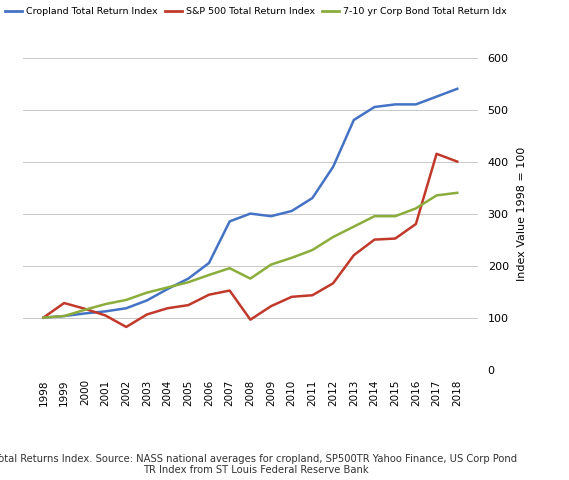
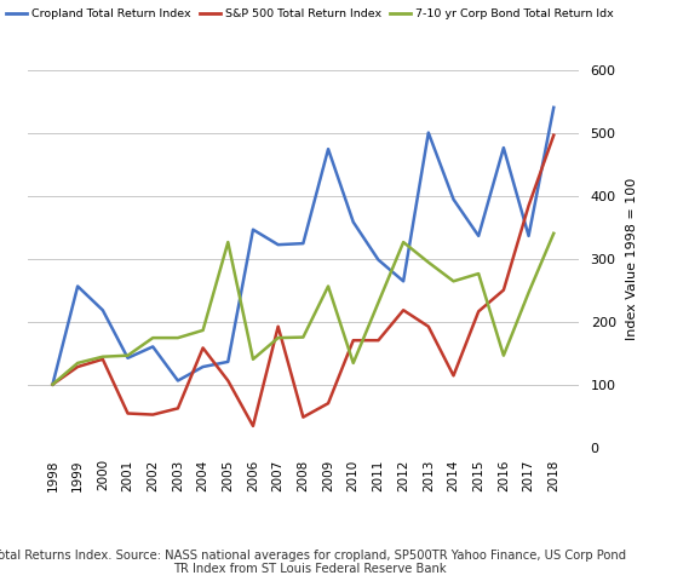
Cropland Total Return Index/1999: 103 -> 256
7-10 yr Corp Bond Total Return Idx/1999: 103 -> 134
Cropland Total Return Index/2000: 108 -> 218
S&P 500 Total Return Index/2000: 117 -> 140
7-10 yr Corp Bond Total Return Idx/2000: 115 -> 144
Cropland Total Return Index/2001: 112 -> 142
S&P 500 Total Return Index/2001: 104 -> 54
7-10 yr Corp Bond Total Return Idx/2001: 126 -> 146
Cropland Total Return Index/2002: 118 -> 160
S&P 500 Total Return Index/2002: 82 -> 52
7-10 yr Corp Bond Total Return Idx/2002: 134 -> 174
Cropland Total Return Index/2003: 133 -> 106
S&P 500 Total Return Index/2003: 106 -> 62
7-10 yr Corp Bond Total Return Idx/2003: 148 -> 174
Cropland Total Return Index/2004: 155 -> 128
S&P 500 Total Return Index/2004: 118 -> 158
7-10 yr Corp Bond Total Return Idx/2004: 158 -> 186
Cropland Total Return Index/2005: 175 -> 136
S&P 500 Total Return Index/2005: 124 -> 106
7-10 yr Corp Bond Total Return Idx/2005: 168 -> 326
Cropland Total Return Index/2006: 205 -> 346
S&P 500 Total Return Index/2006: 144 -> 34
7-10 yr Corp Bond Total Return Idx/2006: 182 -> 140
Cropland Total Return Index/2007: 285 -> 322
S&P 500 Total Return Index/2007: 152 -> 192
7-10 yr Corp Bond Total Return Idx/2007: 195 -> 174
Cropland Total Return Index/2008: 300 -> 324
S&P 500 Total Return Index/2008: 96 -> 48
Cropland Total Return Index/2009: 295 -> 474
S&P 500 Total Return Index/2009: 122 -> 70
7-10 yr Corp Bond Total Return Idx/2009: 202 -> 256
Cropland Total Return Index/2010: 305 -> 358
S&P 500 Total Return Index/2010: 140 -> 170
7-10 yr Corp Bond Total Return Idx/2010: 215 -> 134
Cropland Total Return Index/2011: 330 -> 298
S&P 500 Total Return Index/2011: 143 -> 170
Cropland Total Return Index/2012: 390 -> 264
S&P 500 Total Return Index/2012: 166 -> 218
7-10 yr Corp Bond Total Return Idx/2012: 255 -> 326
Cropland Total Return Index/2013: 480 -> 500
S&P 500 Total Return Index/2013: 220 -> 192
7-10 yr Corp Bond Total Return Idx/2013: 275 -> 294
Cropland Total Return Index/2014: 505 -> 394
S&P 500 Total Return Index/2014: 250 -> 114
7-10 yr Corp Bond Total Return Idx/2014: 295 -> 264
Cropland Total Return Index/2015: 510 -> 336
S&P 500 Total Return Index/2015: 252 -> 216
7-10 yr Corp Bond Total Return Idx/2015: 295 -> 276
Cropland Total Return Index/2016: 510 -> 476
S&P 500 Total Return Index/2016: 280 -> 250
7-10 yr Corp Bond Total Return Idx/2016: 310 -> 146
Cropland Total Return Index/2017: 525 -> 336
S&P 500 Total Return Index/2017: 415 -> 384
7-10 yr Corp Bond Total Return Idx/2017: 335 -> 246
S&P 500 Total Return Index/2018: 400 -> 496
